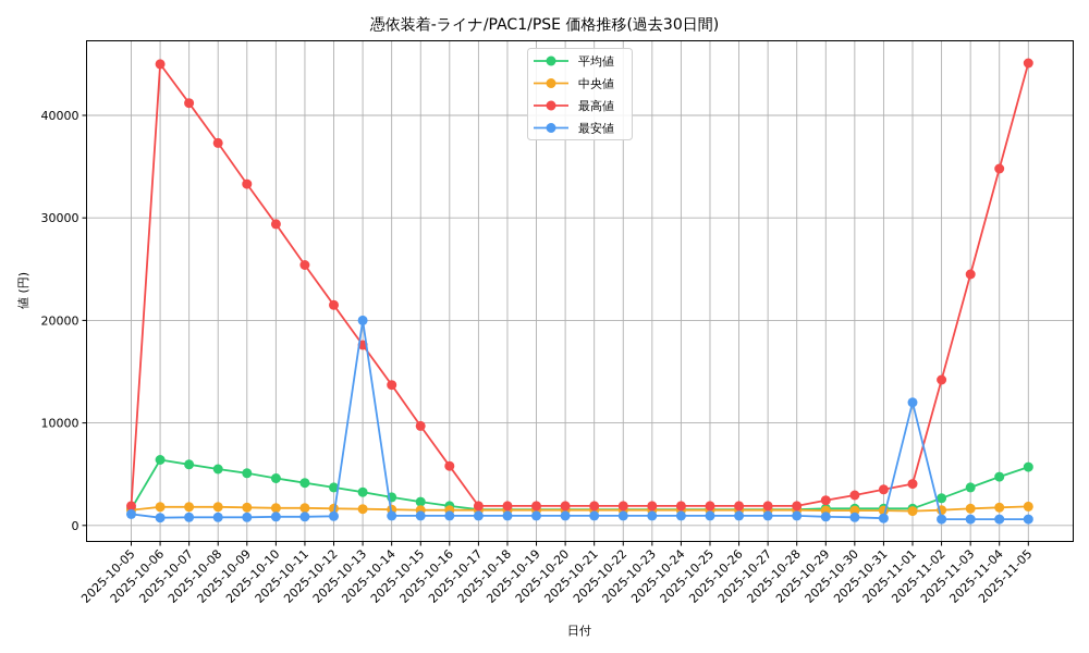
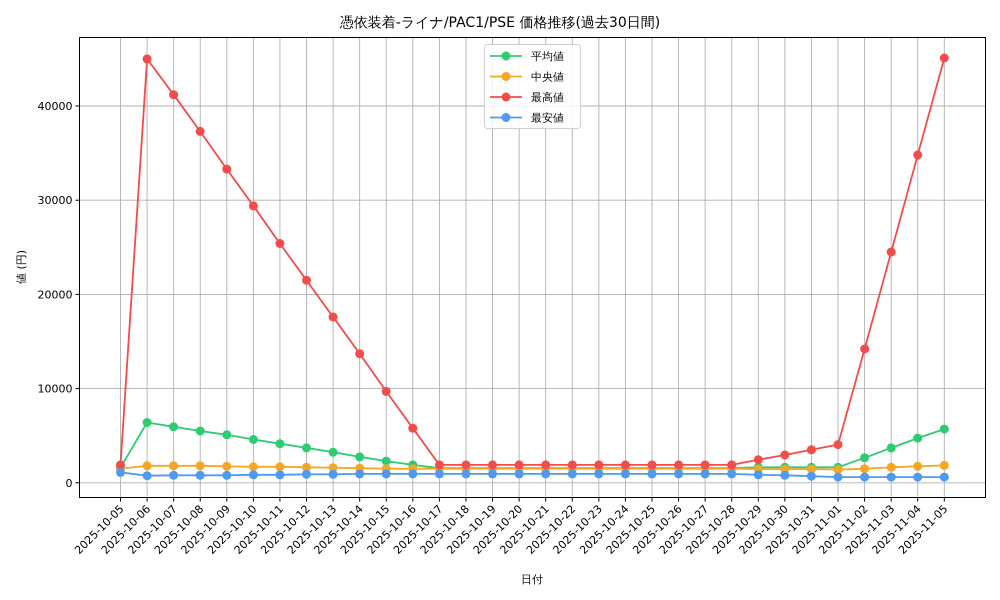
最安値/2025-10-13: 20000 -> 1000
最安値/2025-11-01: 12000 -> 1000
